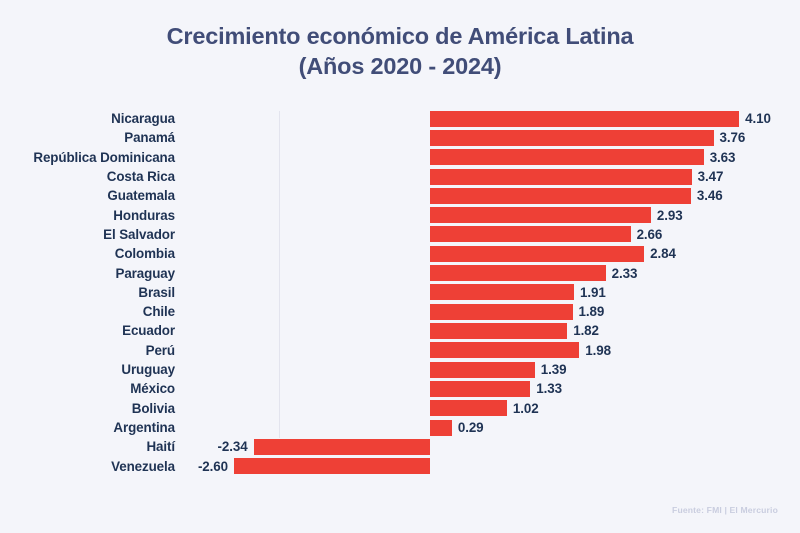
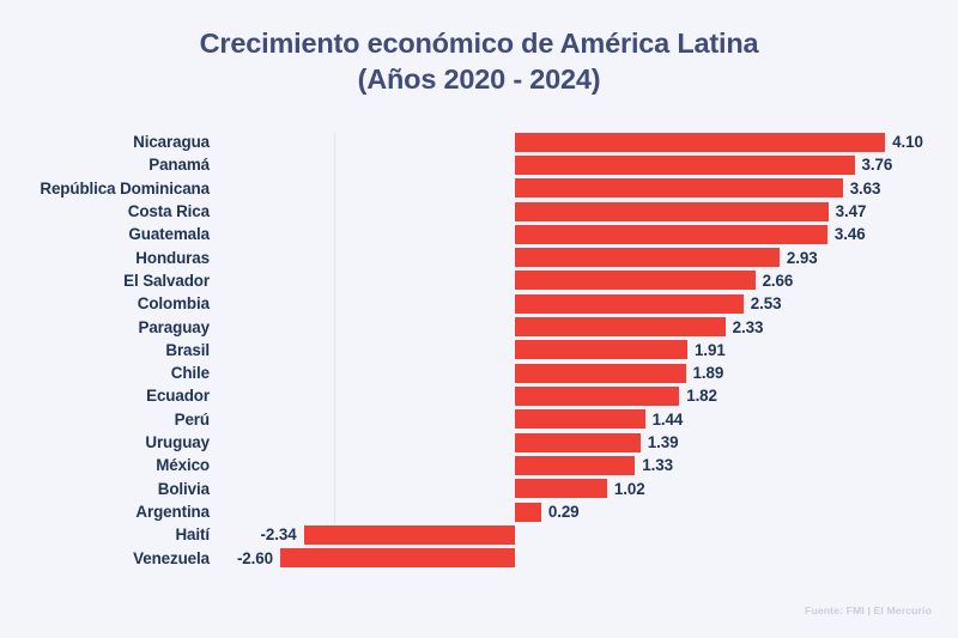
Colombia: 2.84 -> 2.53
Perú: 1.98 -> 1.44
